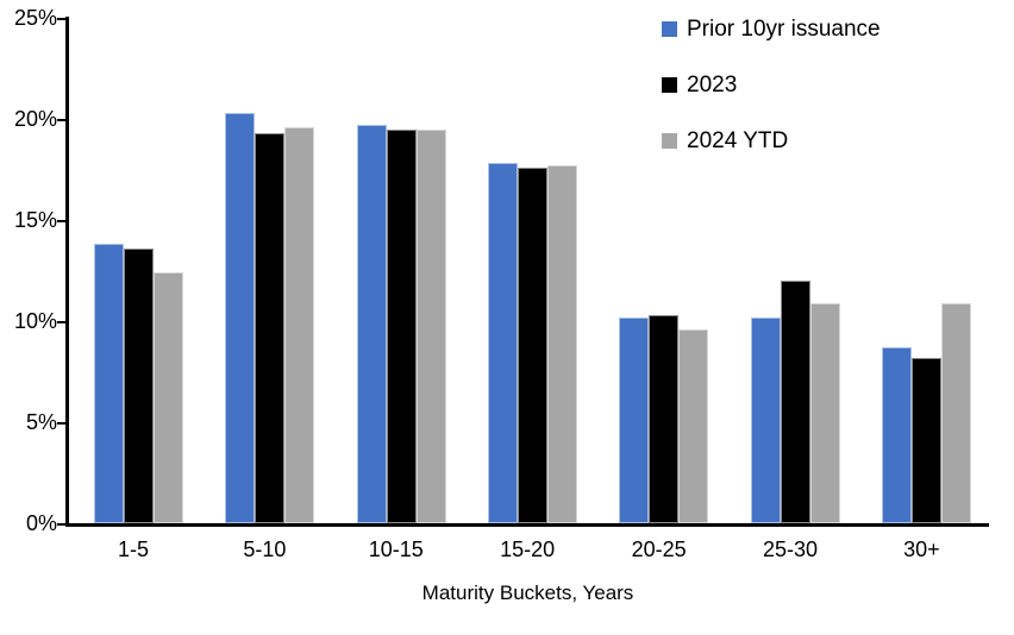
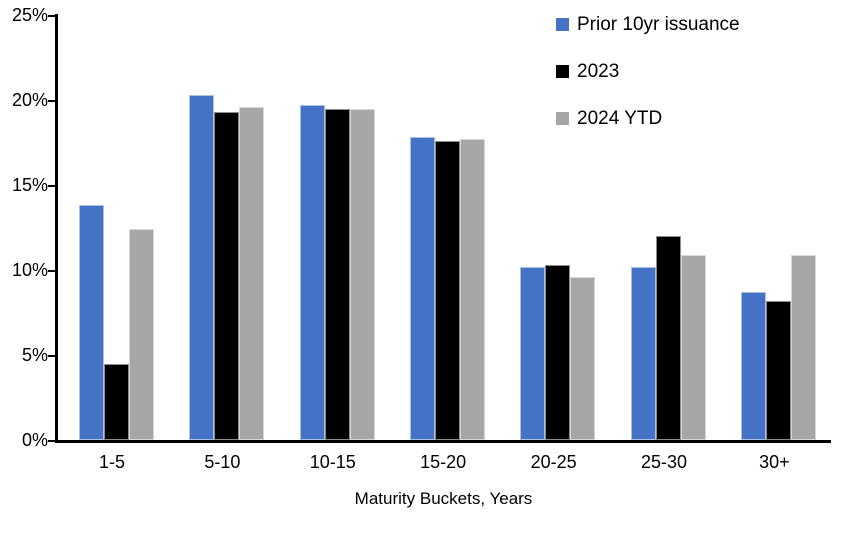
2023/1-5: 13.6% -> 4.5%
